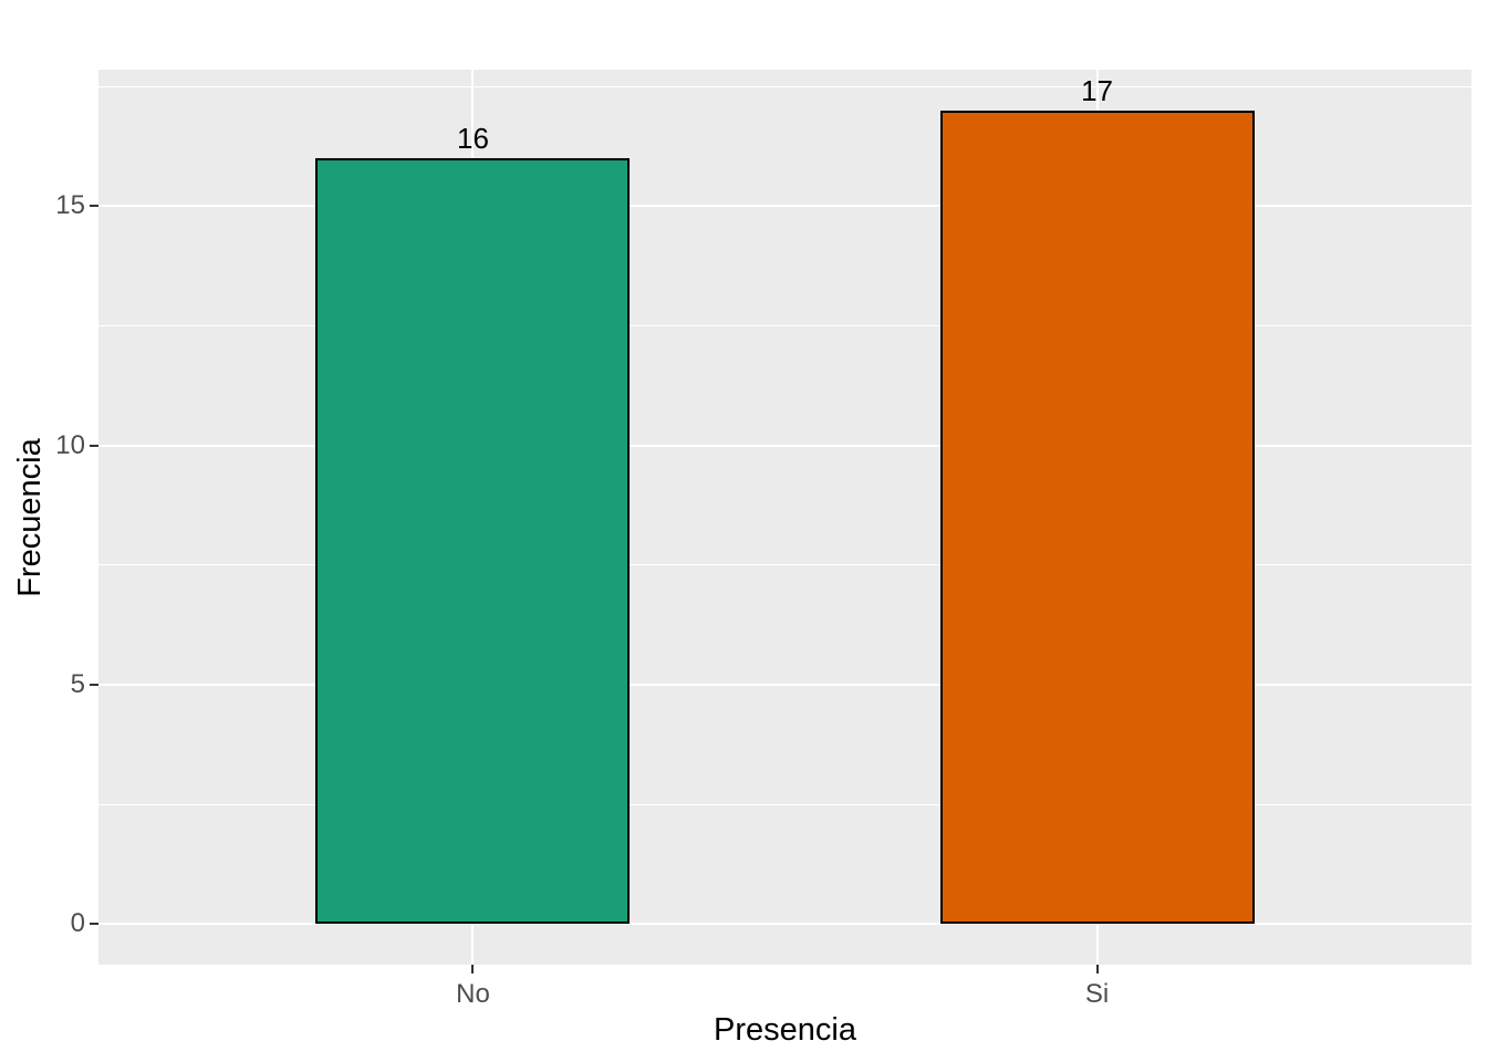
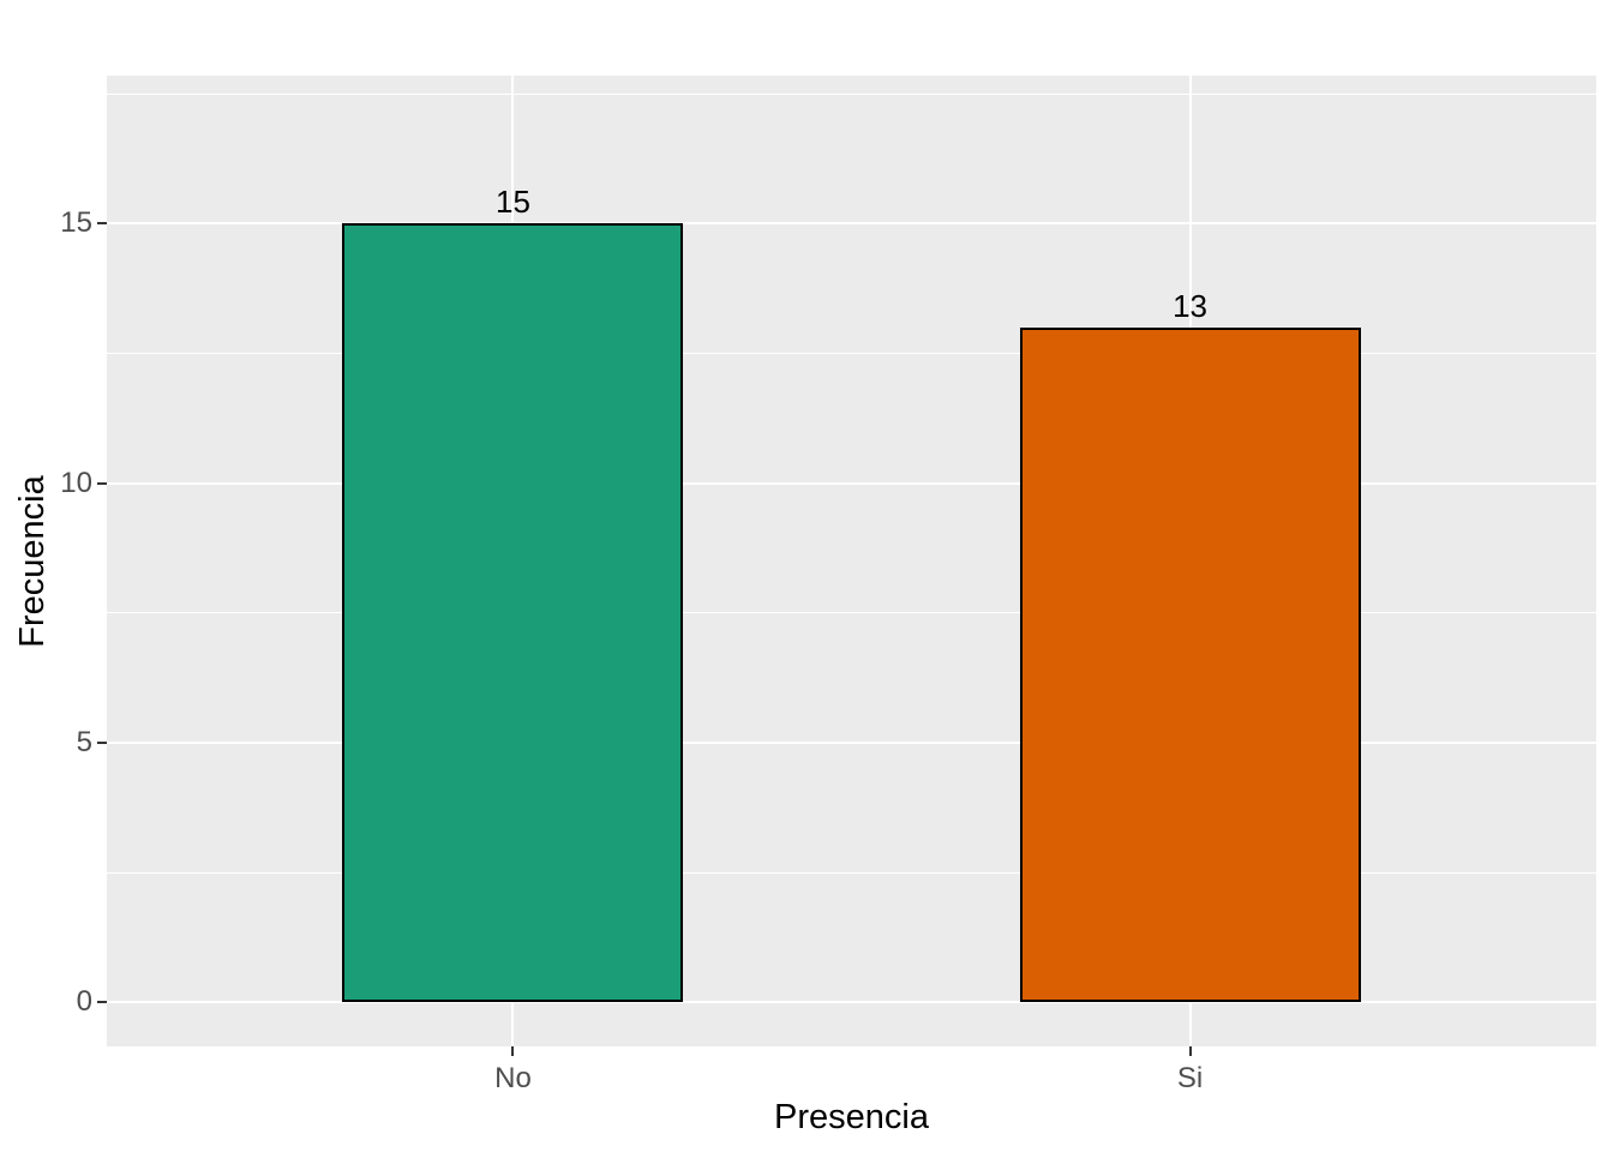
No: 16 -> 15
Si: 17 -> 13
